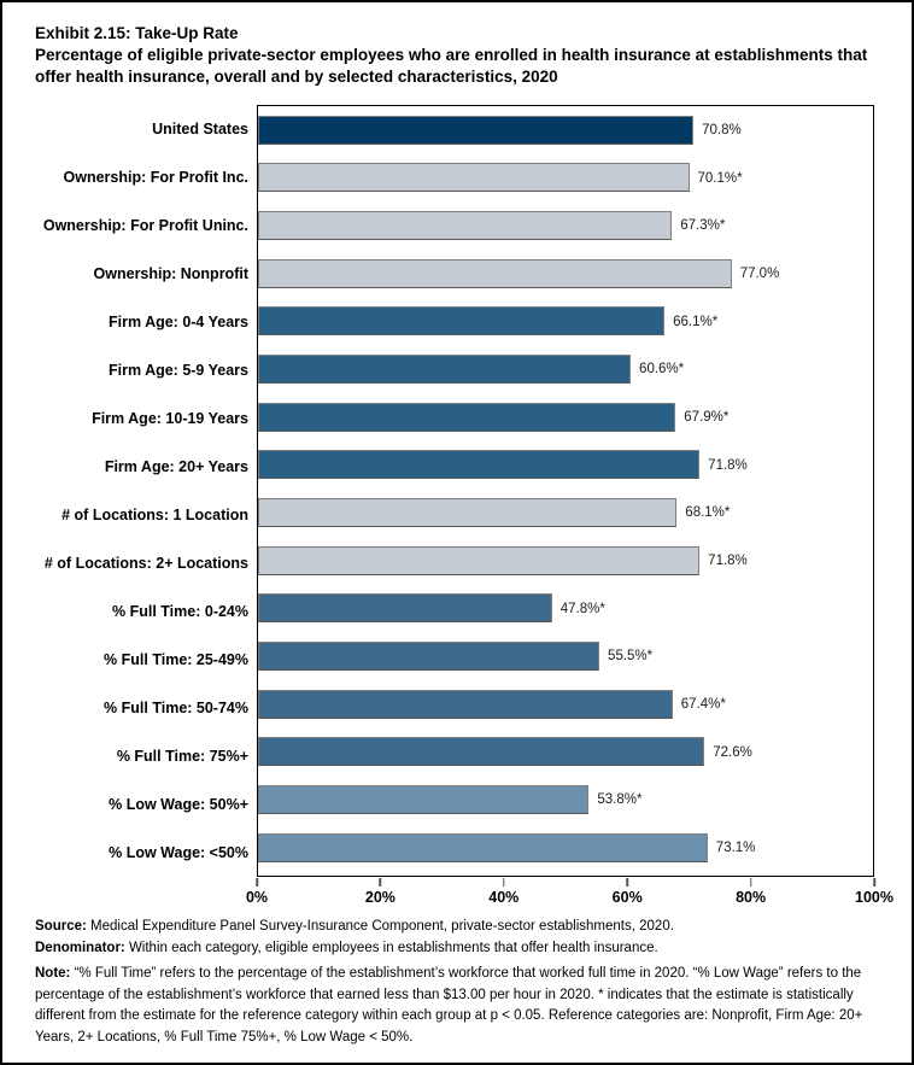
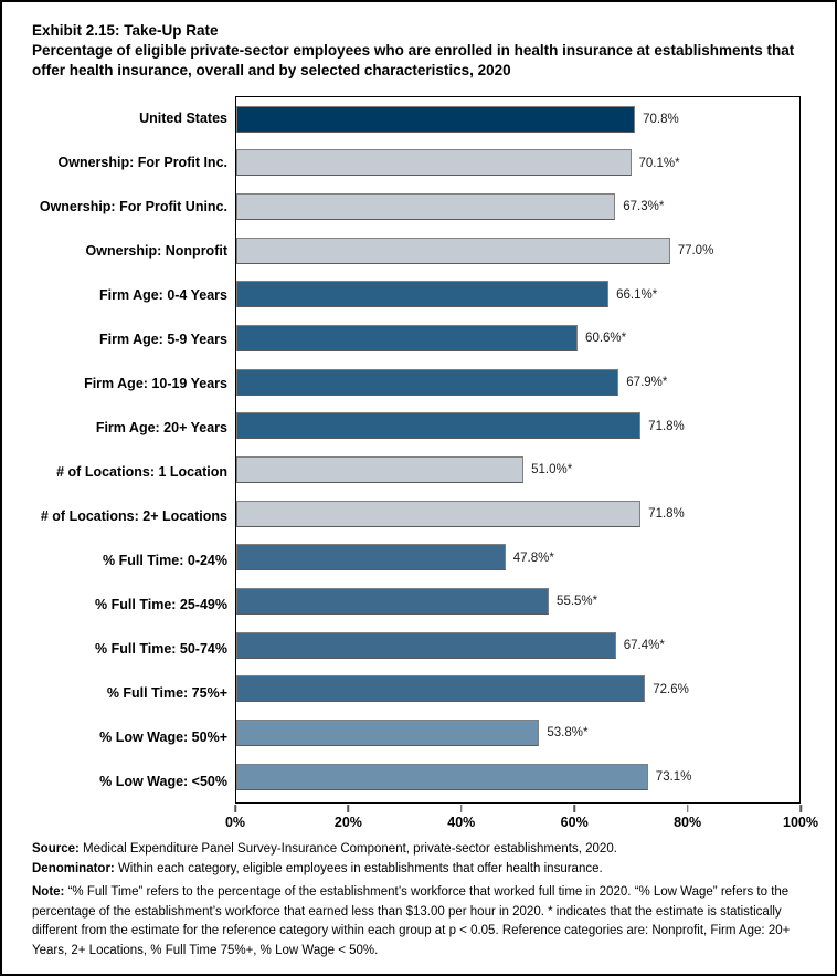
# of Locations: 1 Location: 68.1 -> 51.0
